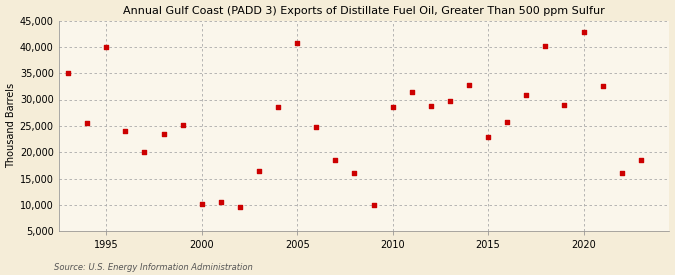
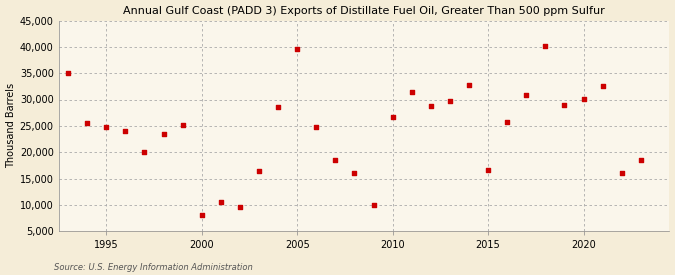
1995: 40,000 -> 24,800
2000: 10,200 -> 8,000
2005: 40,800 -> 39,500
2010: 28,600 -> 26,700
2015: 22,800 -> 16,700
2020: 42,800 -> 30,100
